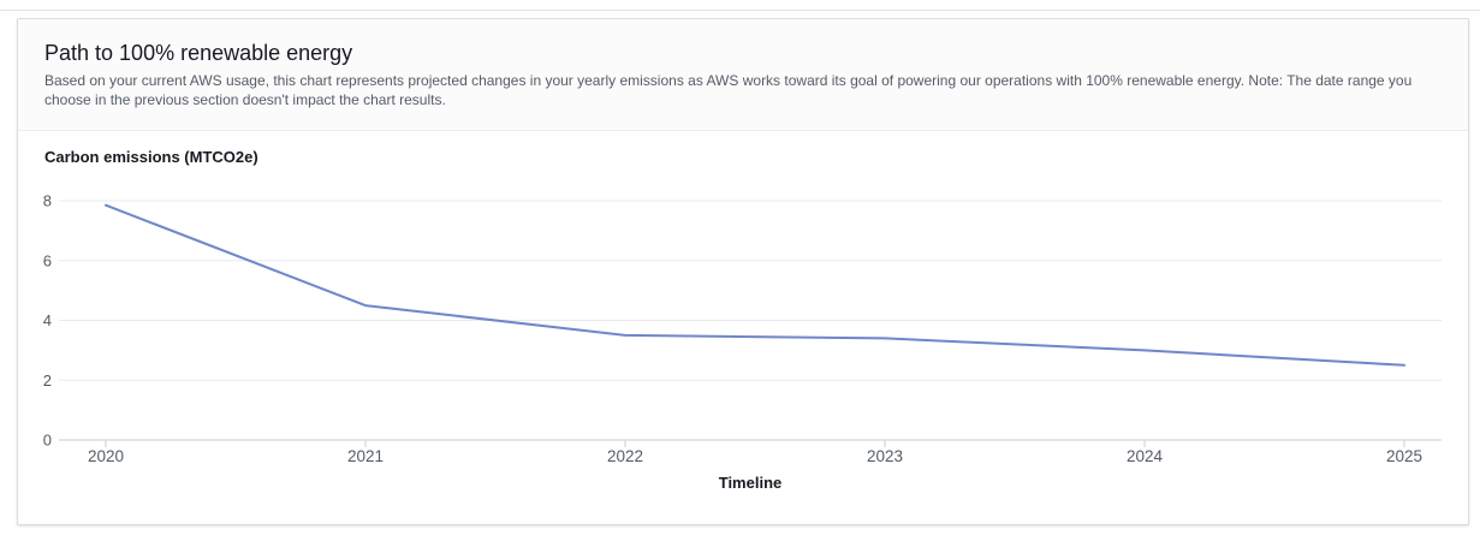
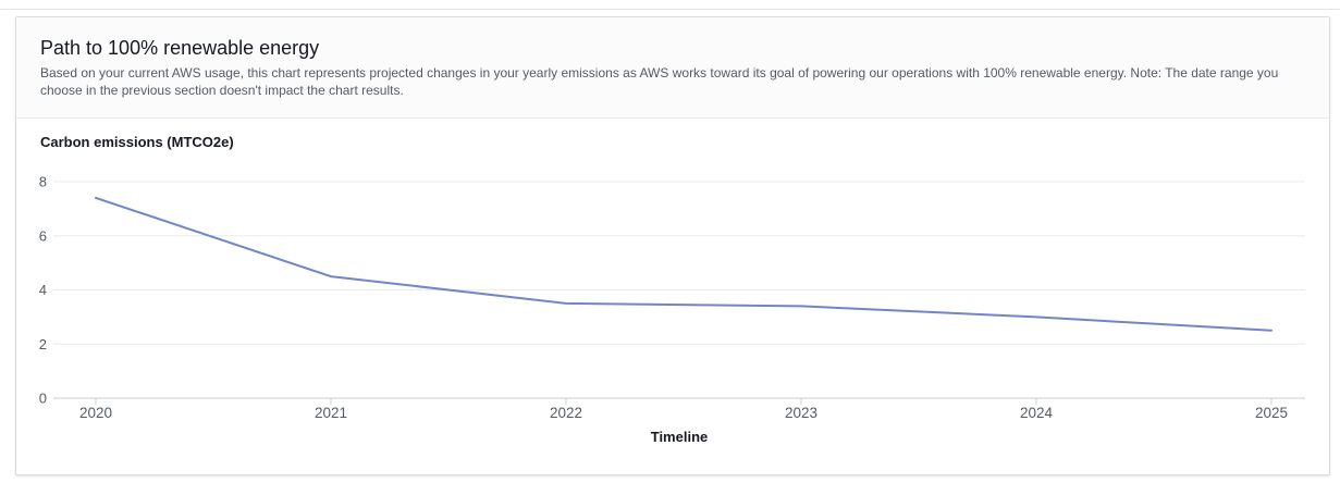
2020: 7.8 -> 7.4
